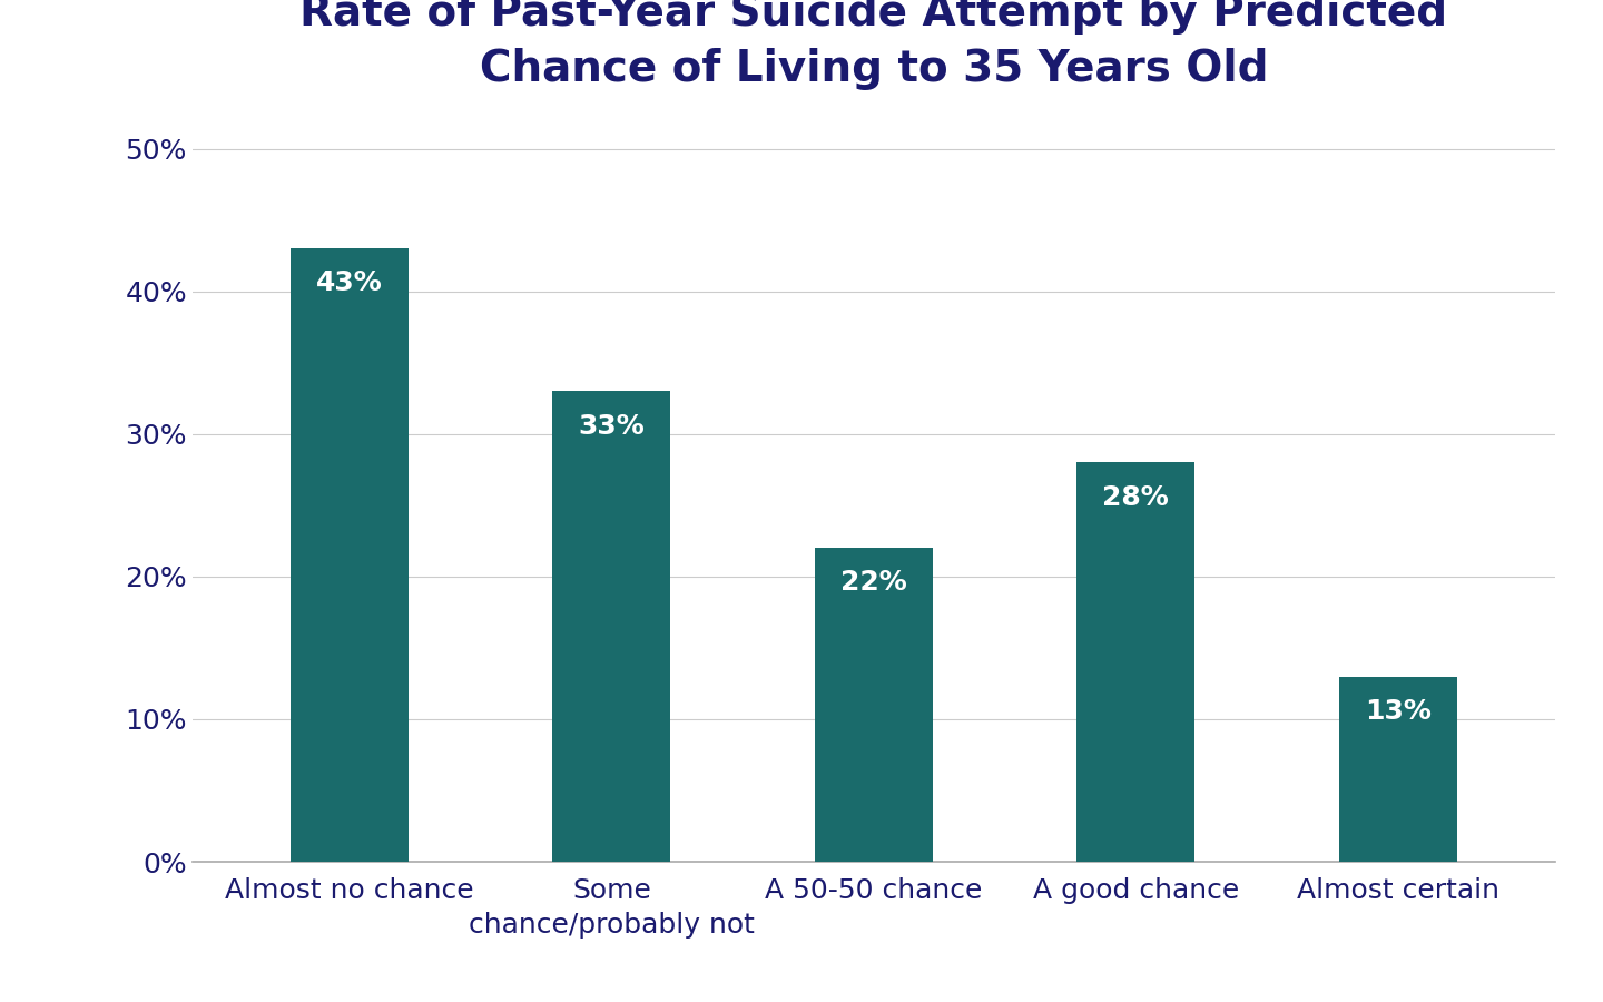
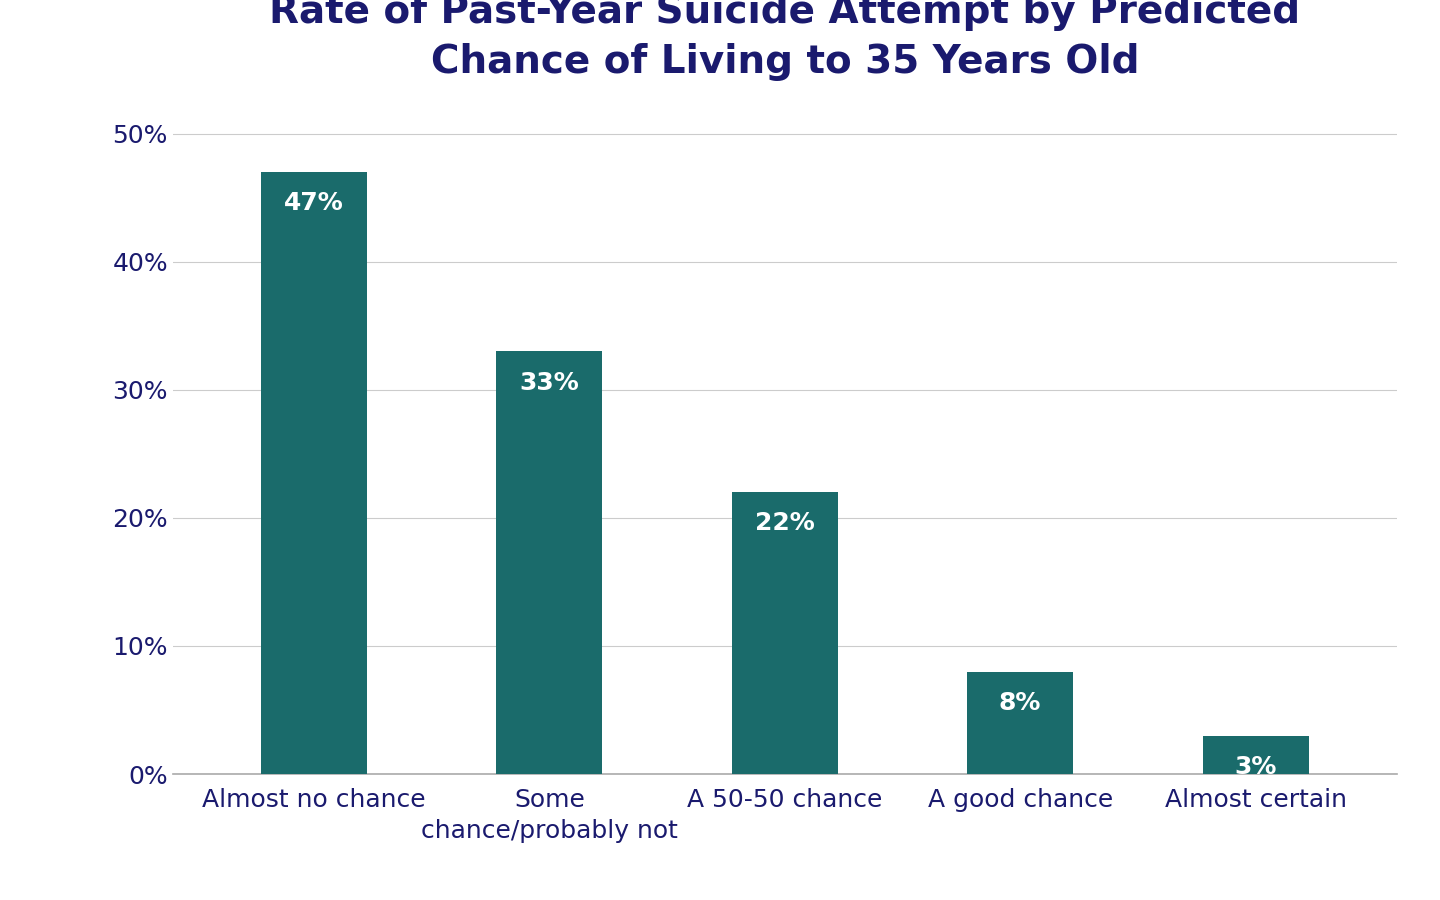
Almost no chance: 43% -> 47%
A good chance: 28% -> 8%
Almost certain: 13% -> 3%
